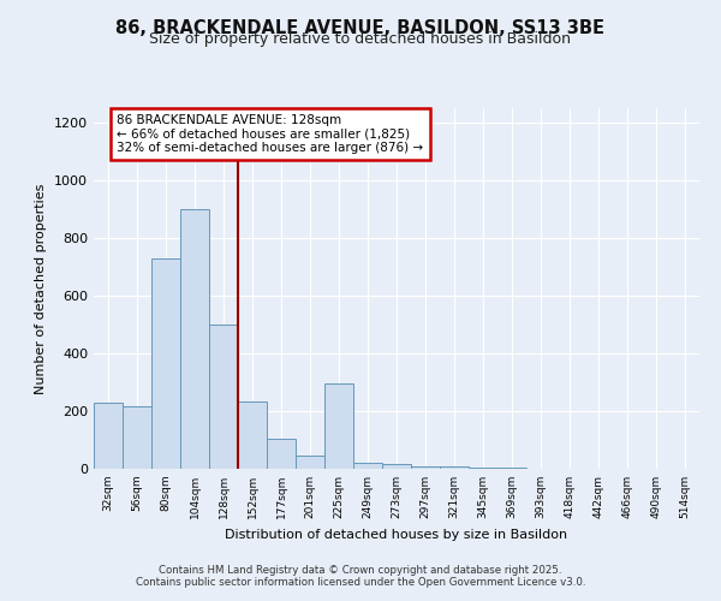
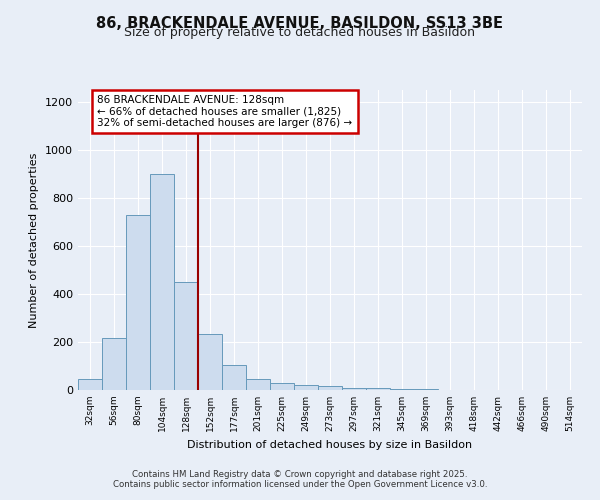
32sqm: 230 -> 45
128sqm: 500 -> 450
225sqm: 295 -> 30
